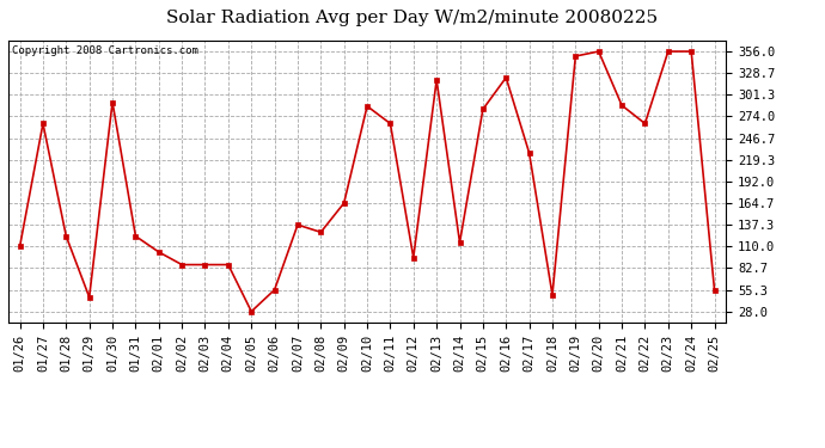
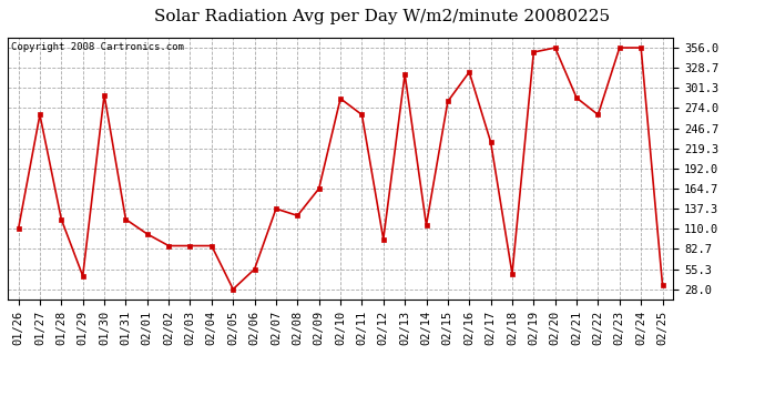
02/25: 55 -> 34
